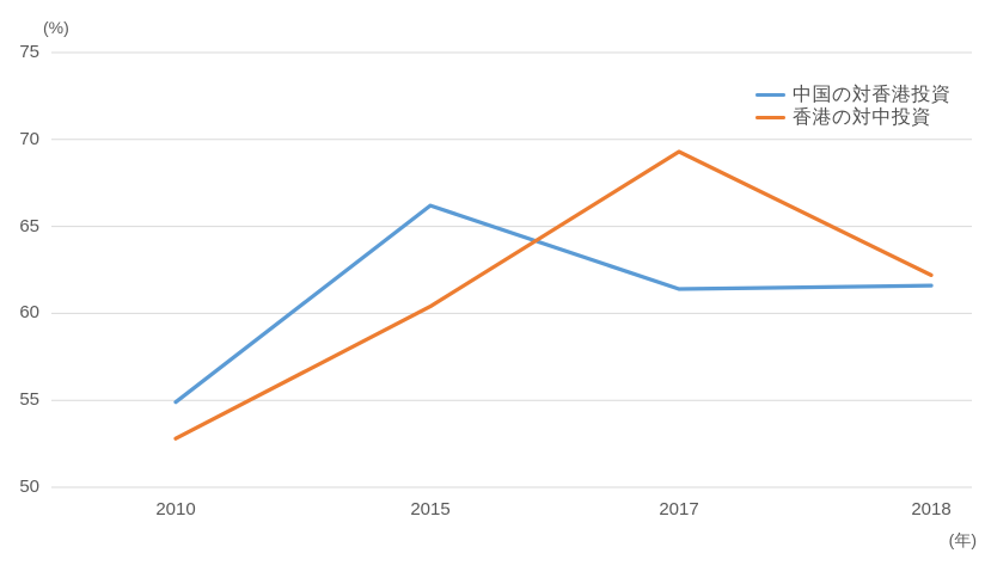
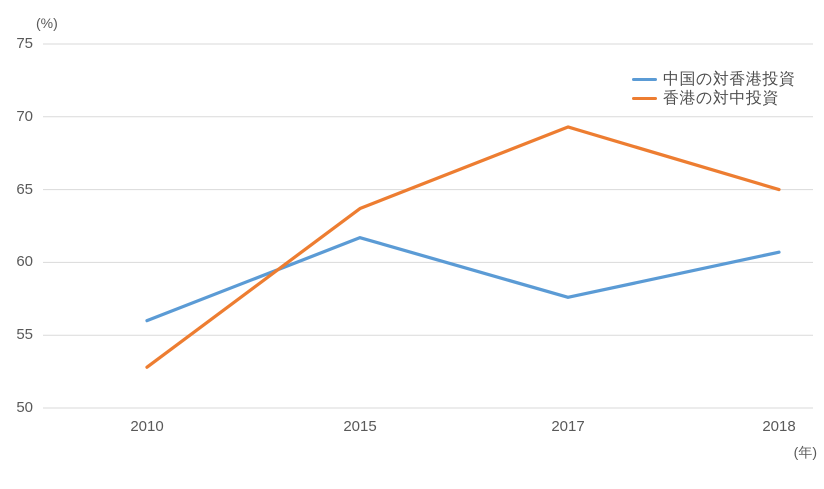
中国の対香港投資/2010: 54.9 -> 56.0
中国の対香港投資/2015: 66.2 -> 61.7
香港の対中投資/2015: 60.4 -> 63.7
中国の対香港投資/2017: 61.4 -> 57.6
中国の対香港投資/2018: 61.6 -> 60.7
香港の対中投資/2018: 62.2 -> 65.0
